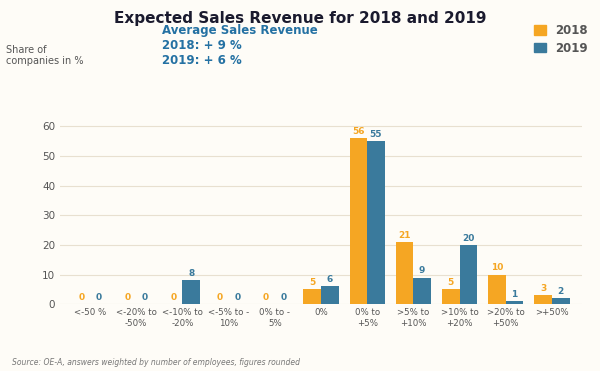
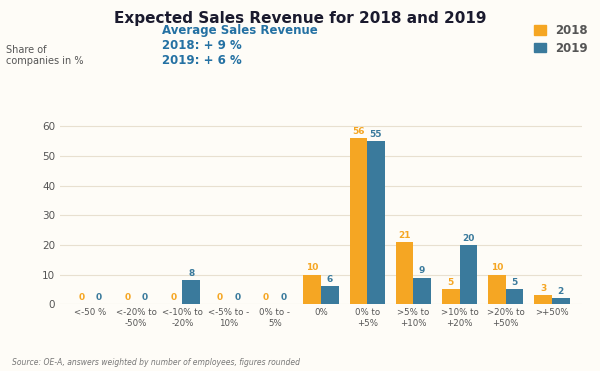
2018/0%: 5 -> 10
2019/>20% to +50%: 1 -> 5
